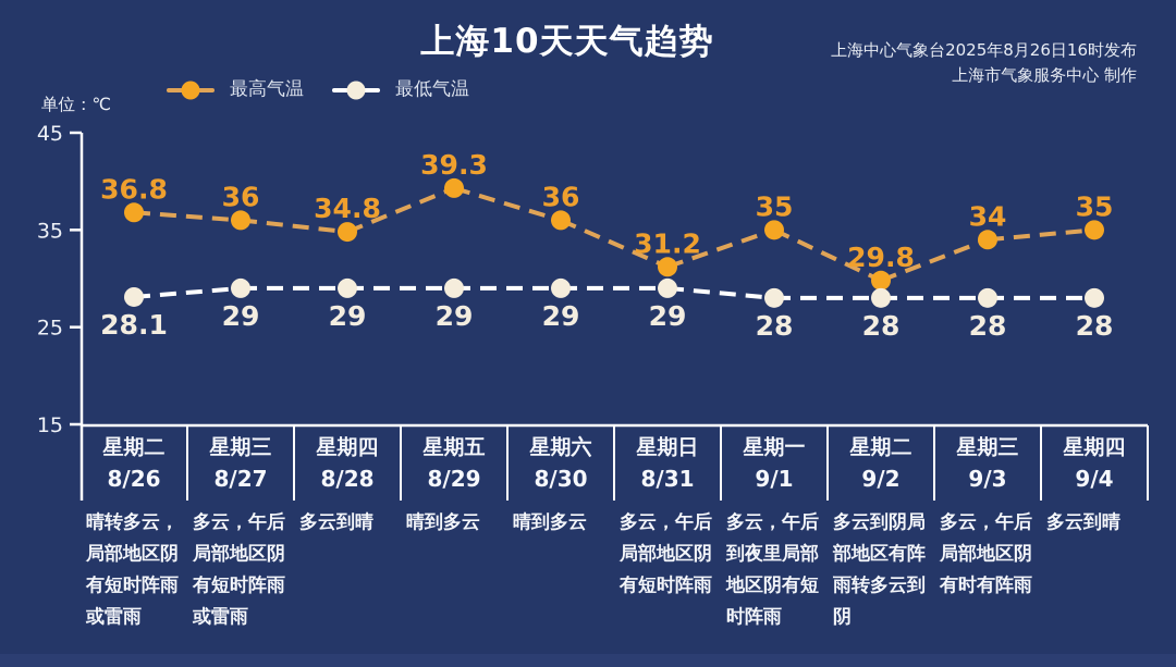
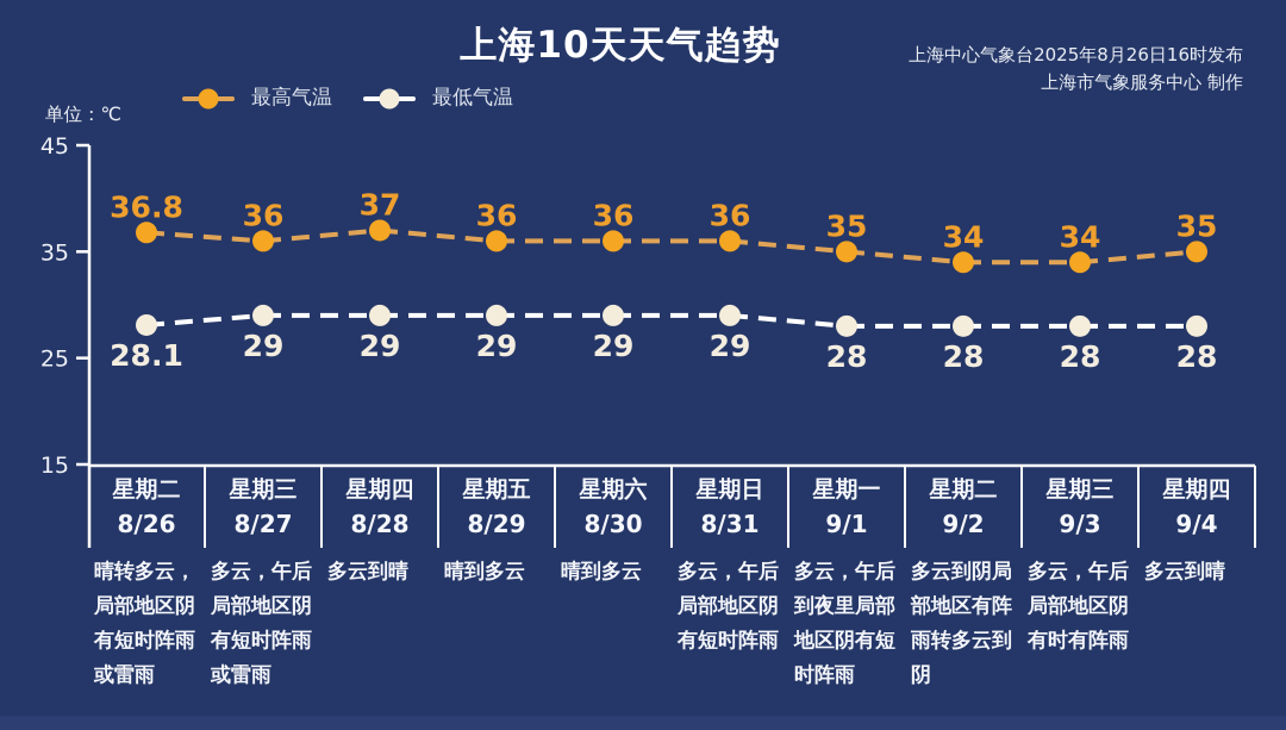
最高气温/8/28: 34.8 -> 37
最高气温/8/29: 39.3 -> 36
最高气温/8/31: 31.2 -> 36
最高气温/9/2: 29.8 -> 34
